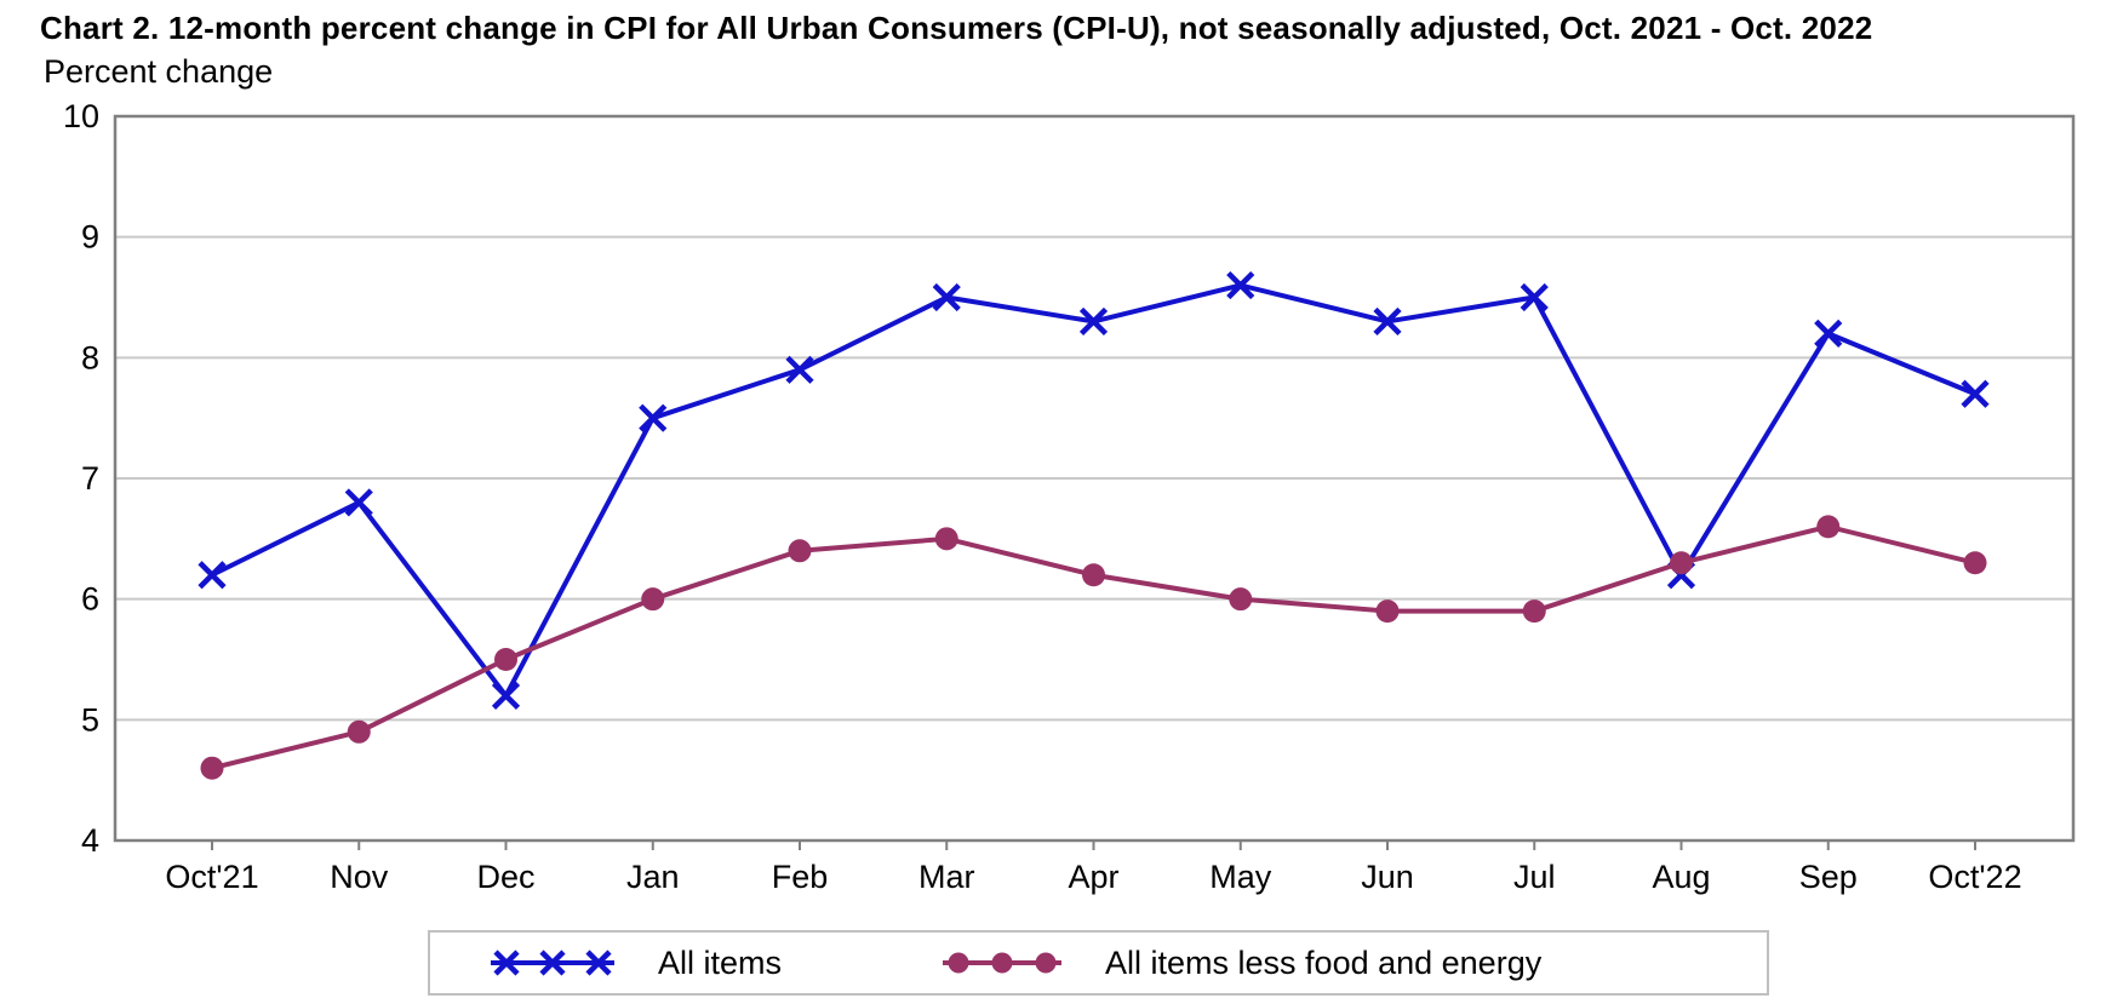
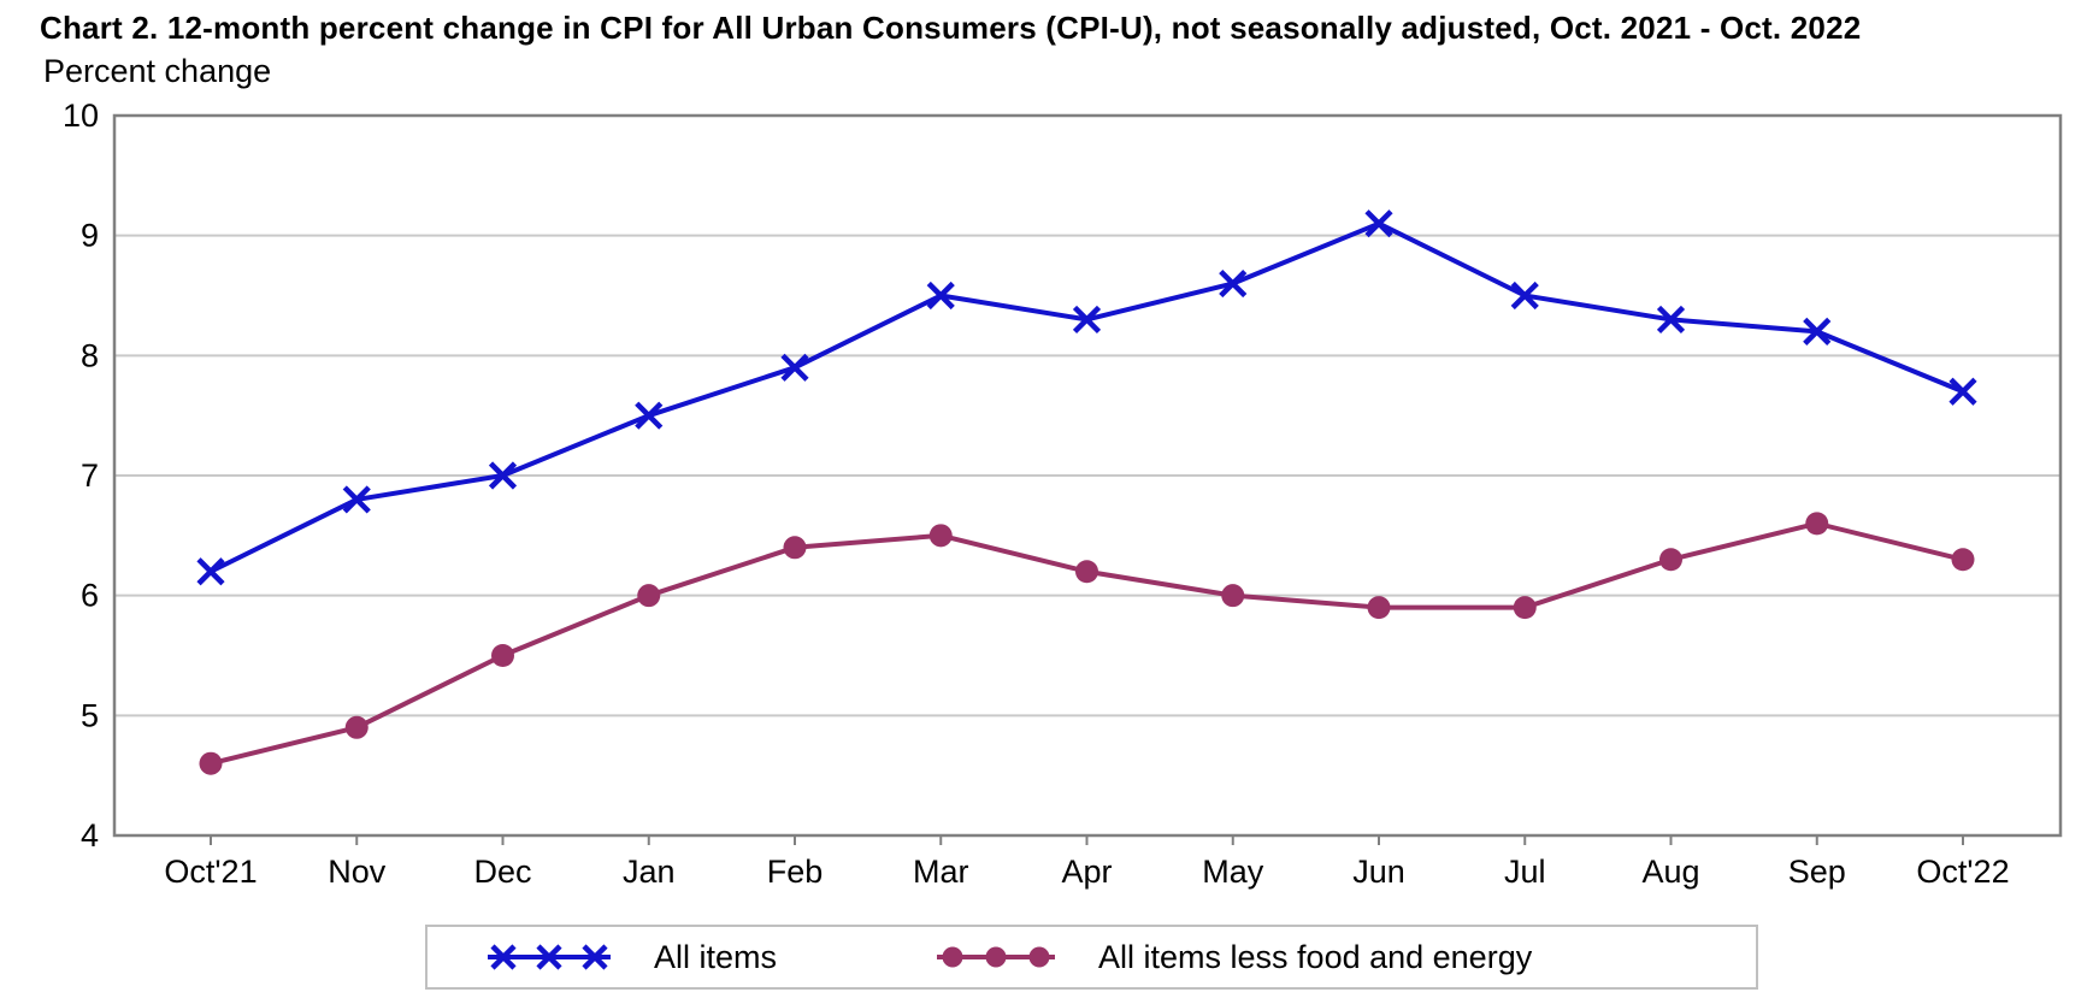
All items/Dec: 5.2 -> 7.0
All items/Jun: 8.3 -> 9.1
All items/Aug: 6.2 -> 8.3
